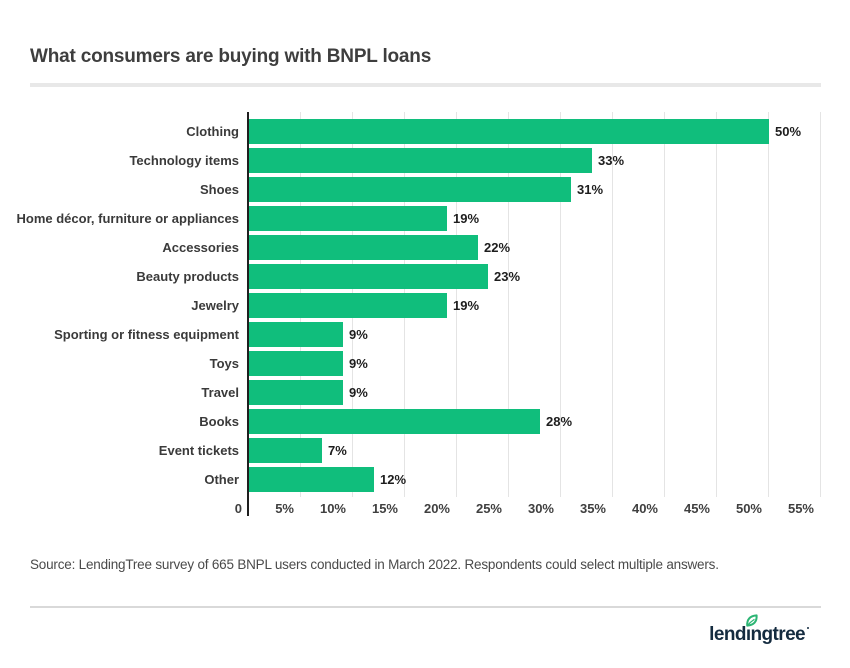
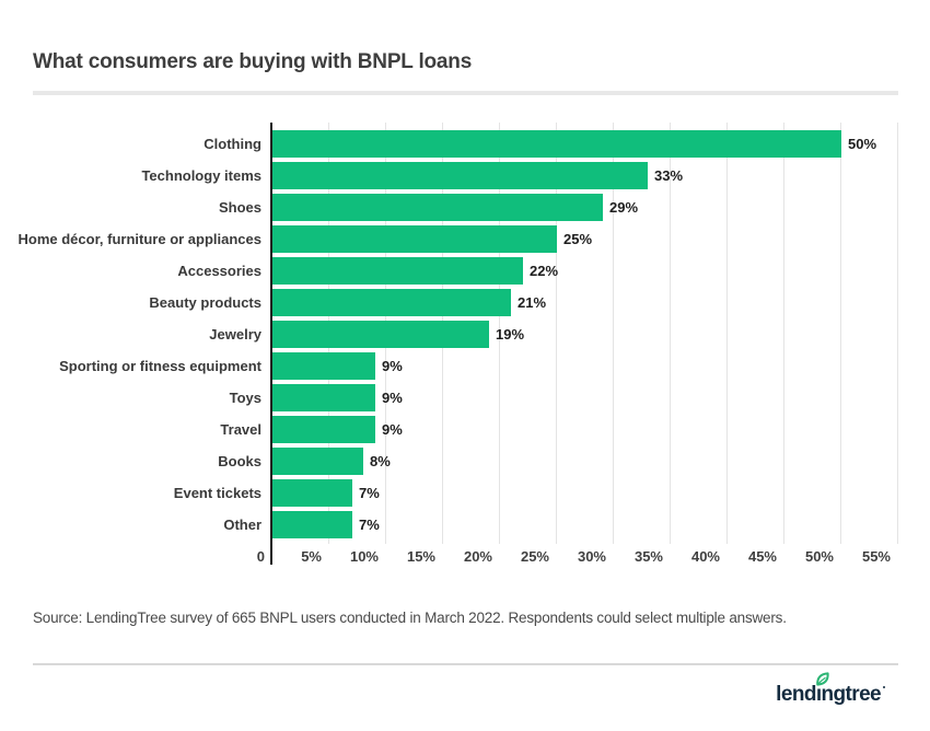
Shoes: 31% -> 29%
Home décor, furniture or appliances: 19% -> 25%
Beauty products: 23% -> 21%
Books: 28% -> 8%
Other: 12% -> 7%
